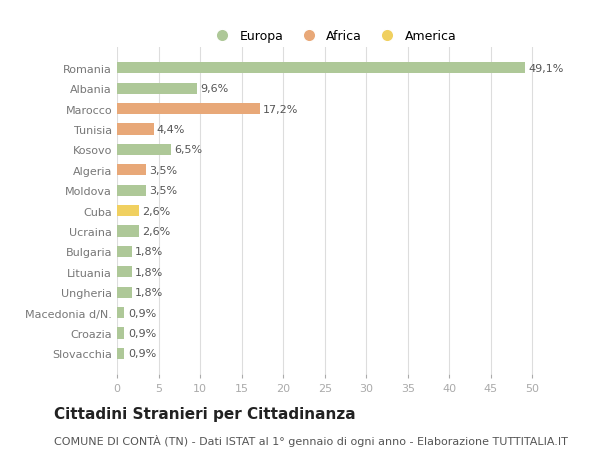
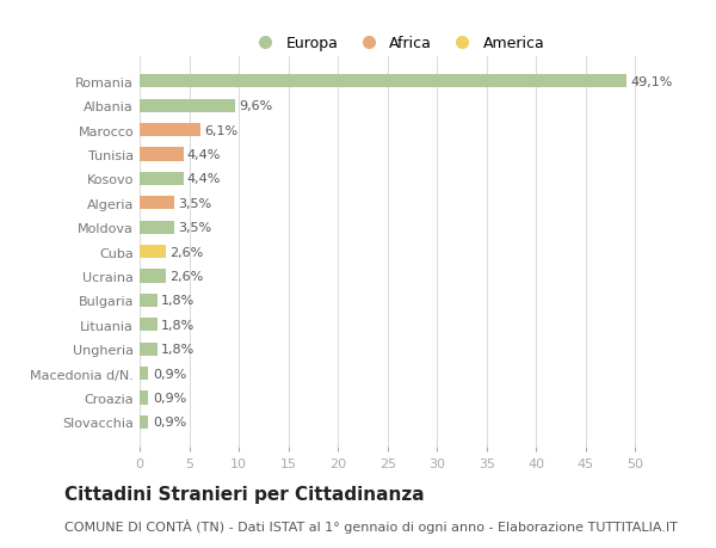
Marocco: 17,2% -> 6,1%
Kosovo: 6,5% -> 4,4%
